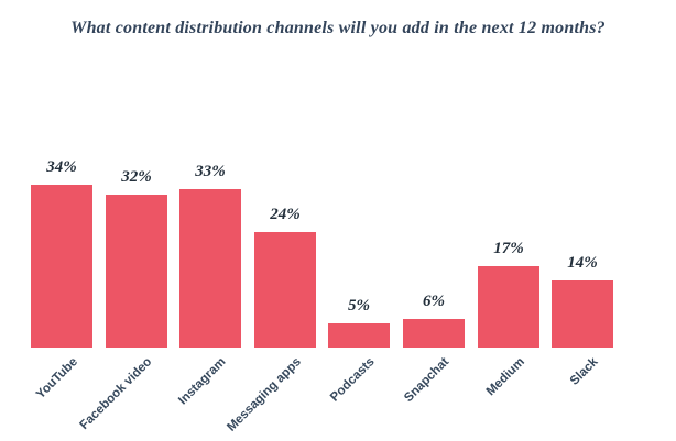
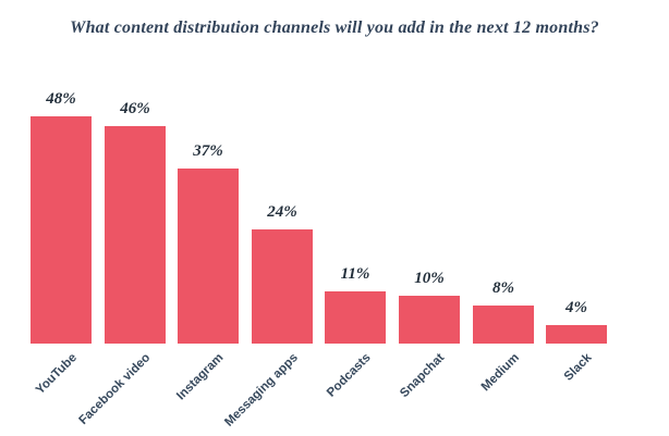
YouTube: 34% -> 48%
Facebook video: 32% -> 46%
Instagram: 33% -> 37%
Podcasts: 5% -> 11%
Snapchat: 6% -> 10%
Medium: 17% -> 8%
Slack: 14% -> 4%
